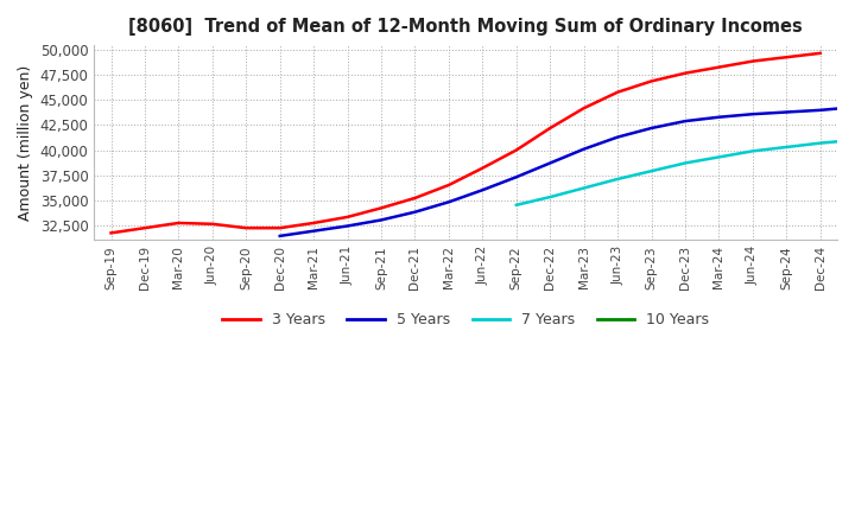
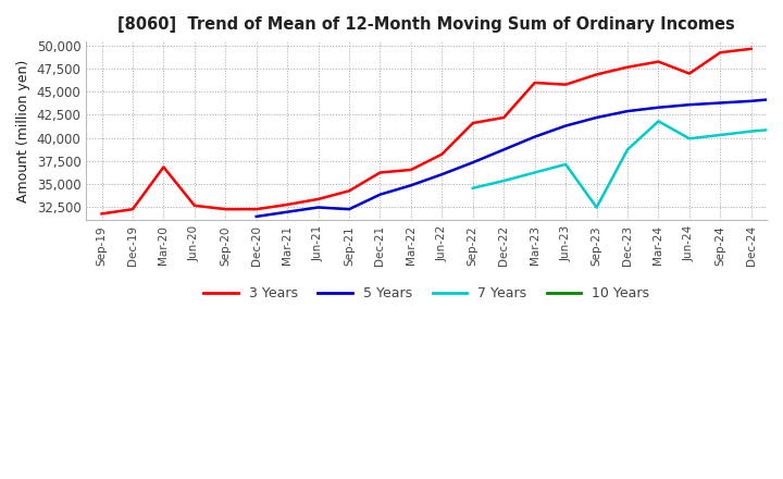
3 Years/Mar-20: 32,700 -> 36,800
5 Years/Sep-21: 33,000 -> 32,200
3 Years/Dec-21: 35,200 -> 36,200
3 Years/Sep-22: 40,000 -> 41,600
3 Years/Mar-23: 44,200 -> 46,000
7 Years/Sep-23: 37,900 -> 32,400
7 Years/Mar-24: 39,300 -> 41,800
3 Years/Jun-24: 48,900 -> 47,000
